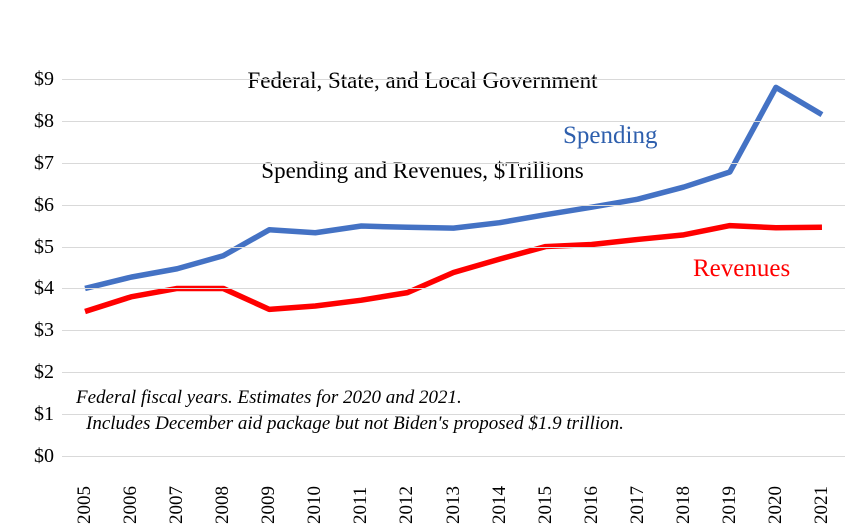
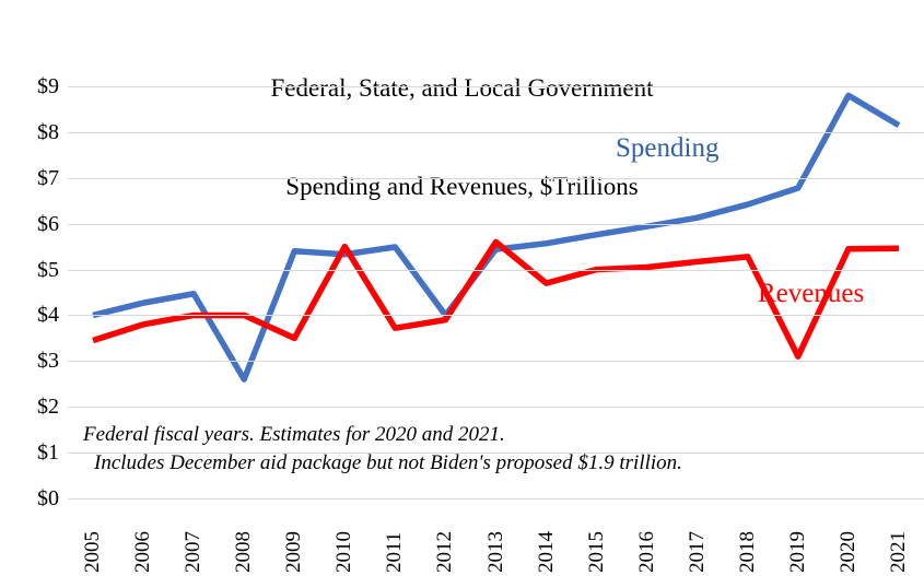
Spending/2008: $4.8 -> $2.6
Revenues/2010: $3.6 -> $5.5
Spending/2012: $5.5 -> $4.0
Revenues/2013: $4.4 -> $5.6
Revenues/2019: $5.5 -> $3.1
